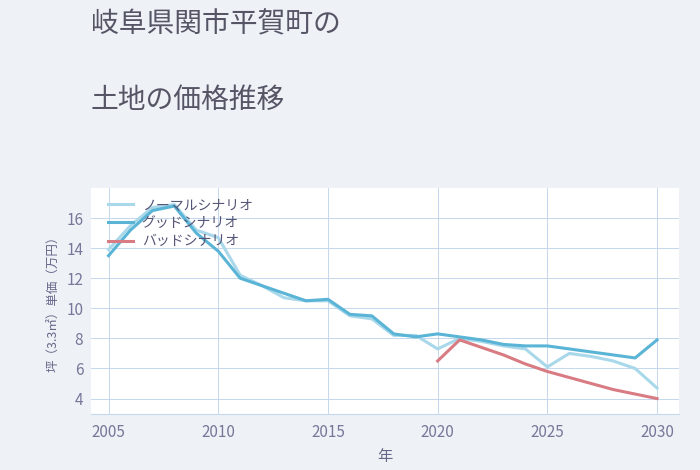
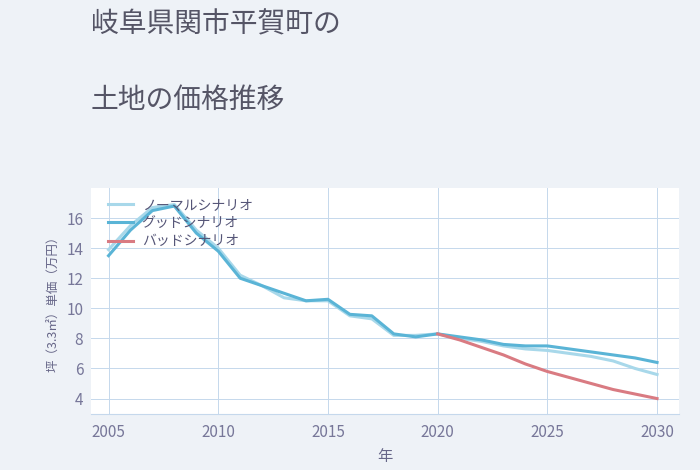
ノーマルシナリオ/2010: 14.7 -> 14.0
バッドシナリオ/2020: 6.5 -> 8.3
ノーマルシナリオ/2020: 7.3 -> 8.3
ノーマルシナリオ/2025: 6.1 -> 7.2
グッドシナリオ/2030: 7.9 -> 6.4
ノーマルシナリオ/2030: 4.7 -> 5.6
